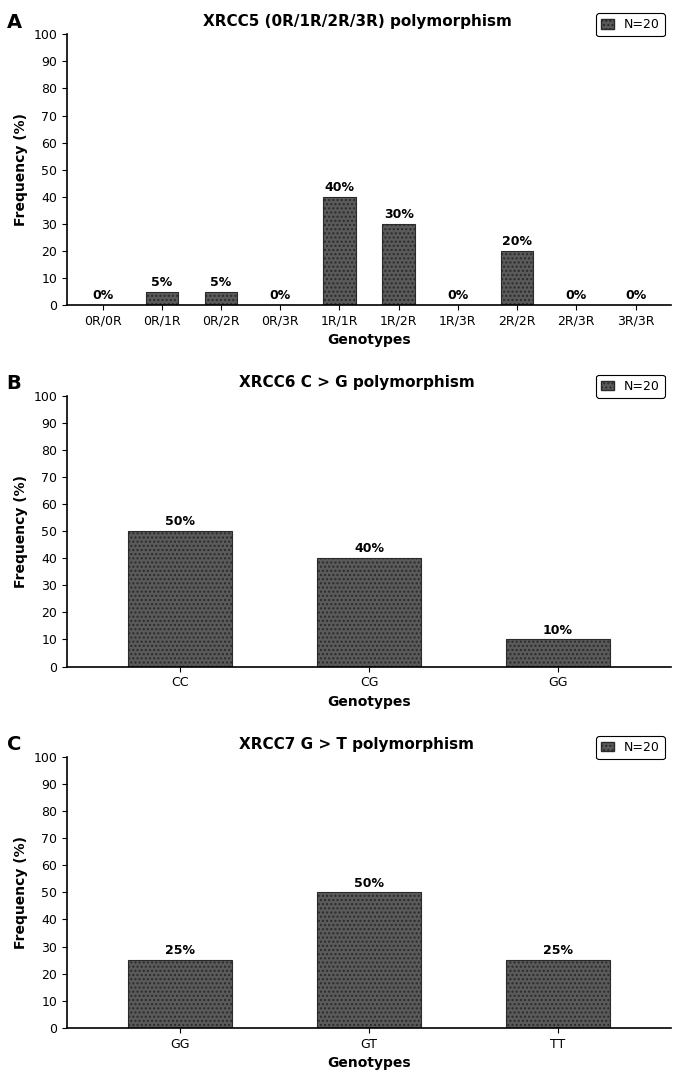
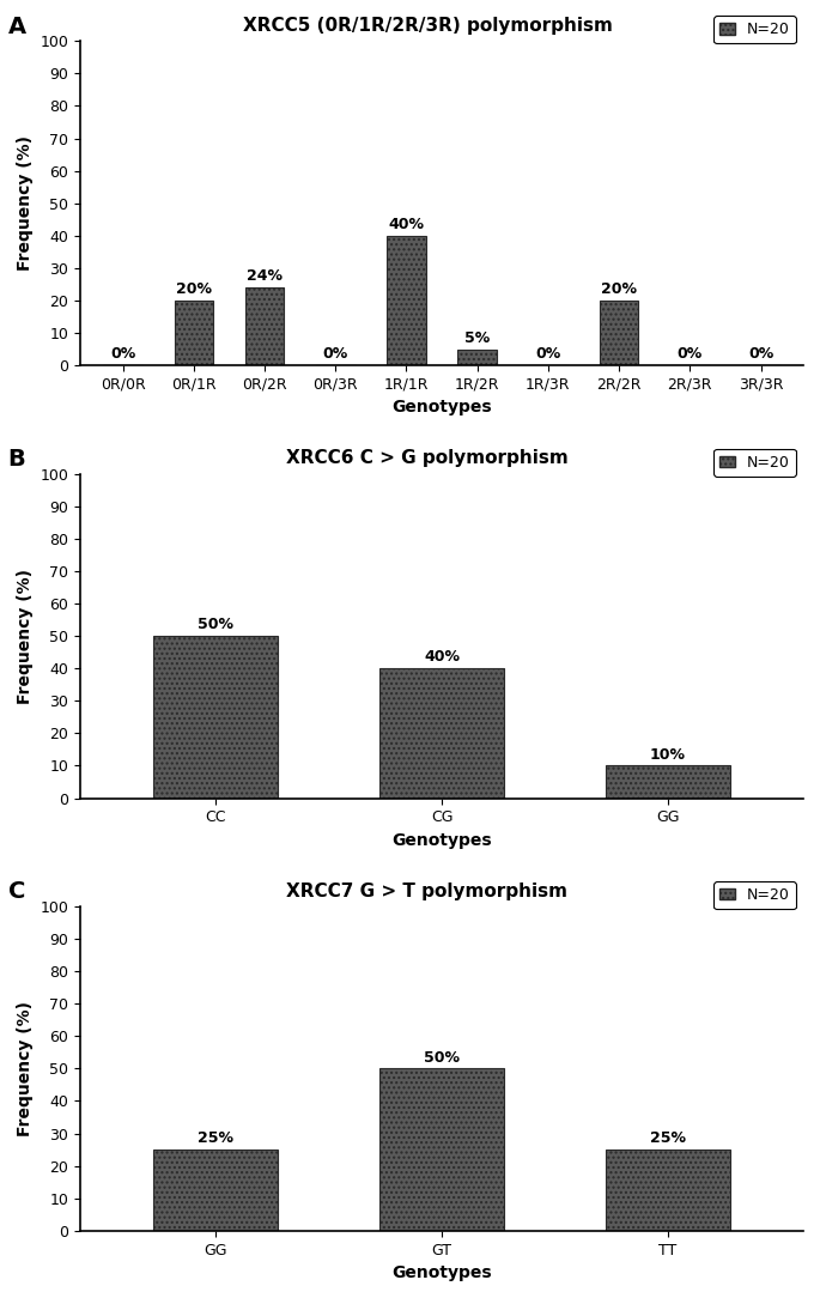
XRCC5 (0R/1R/2R/3R) polymorphism/0R/1R: 5% -> 20%
XRCC5 (0R/1R/2R/3R) polymorphism/0R/2R: 5% -> 24%
XRCC5 (0R/1R/2R/3R) polymorphism/1R/2R: 30% -> 5%
